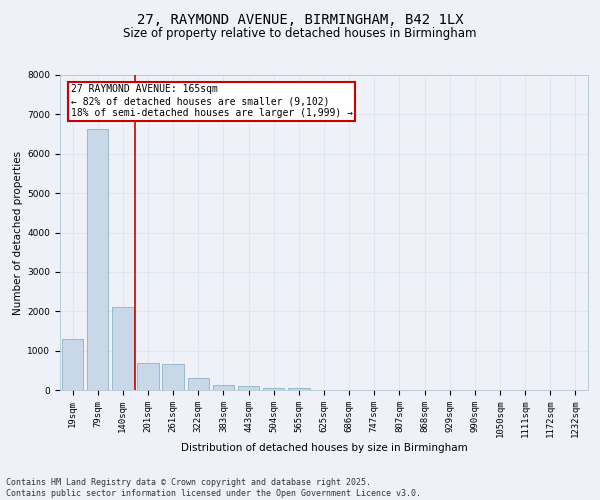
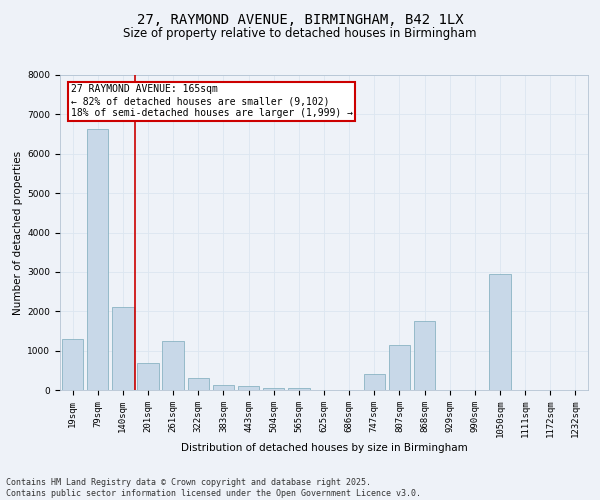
261sqm: 670 -> 1250
747sqm: 0 -> 400
807sqm: 0 -> 1150
868sqm: 0 -> 1750
1050sqm: 0 -> 2950
